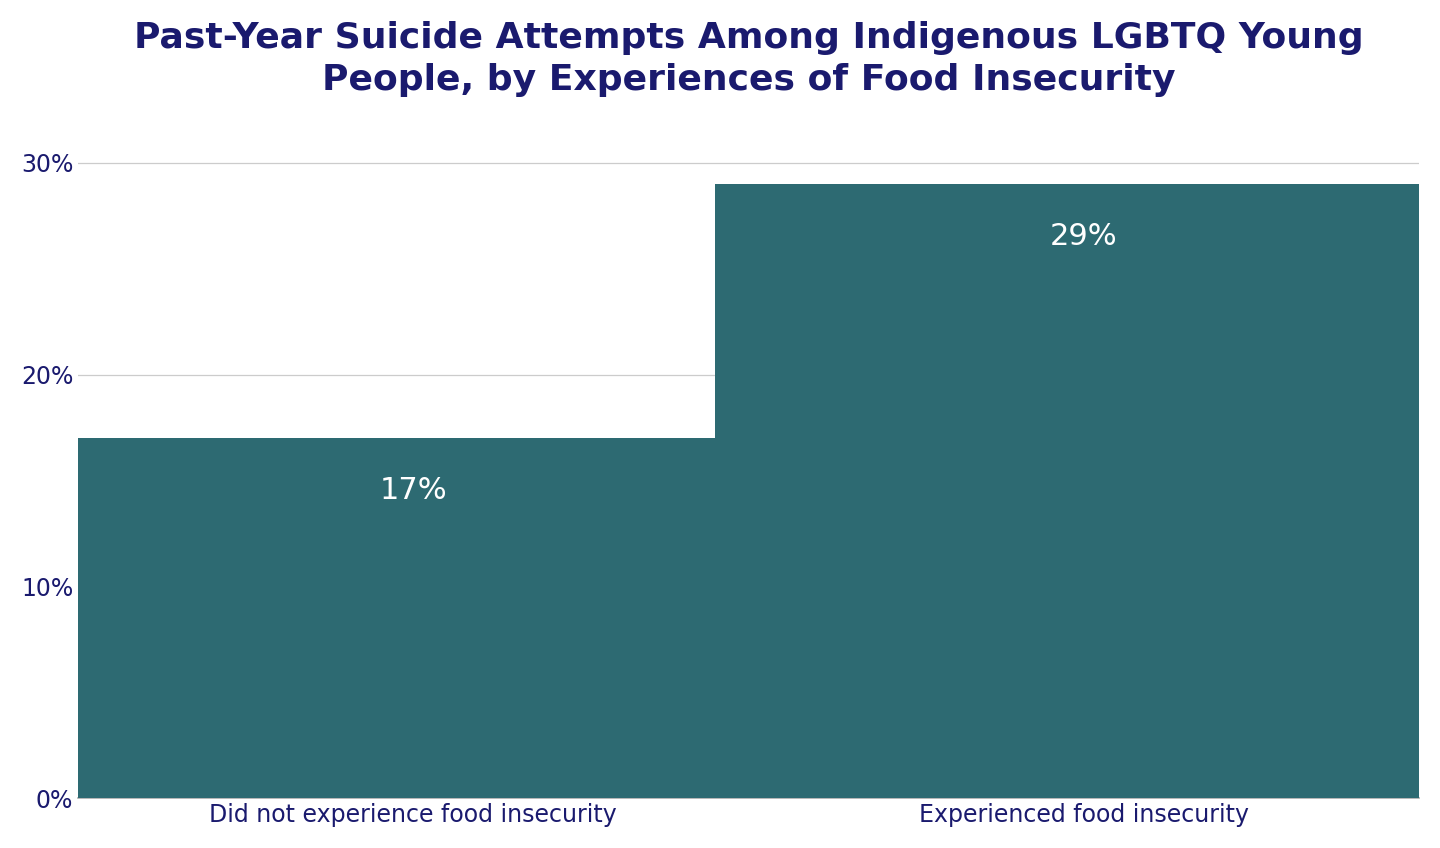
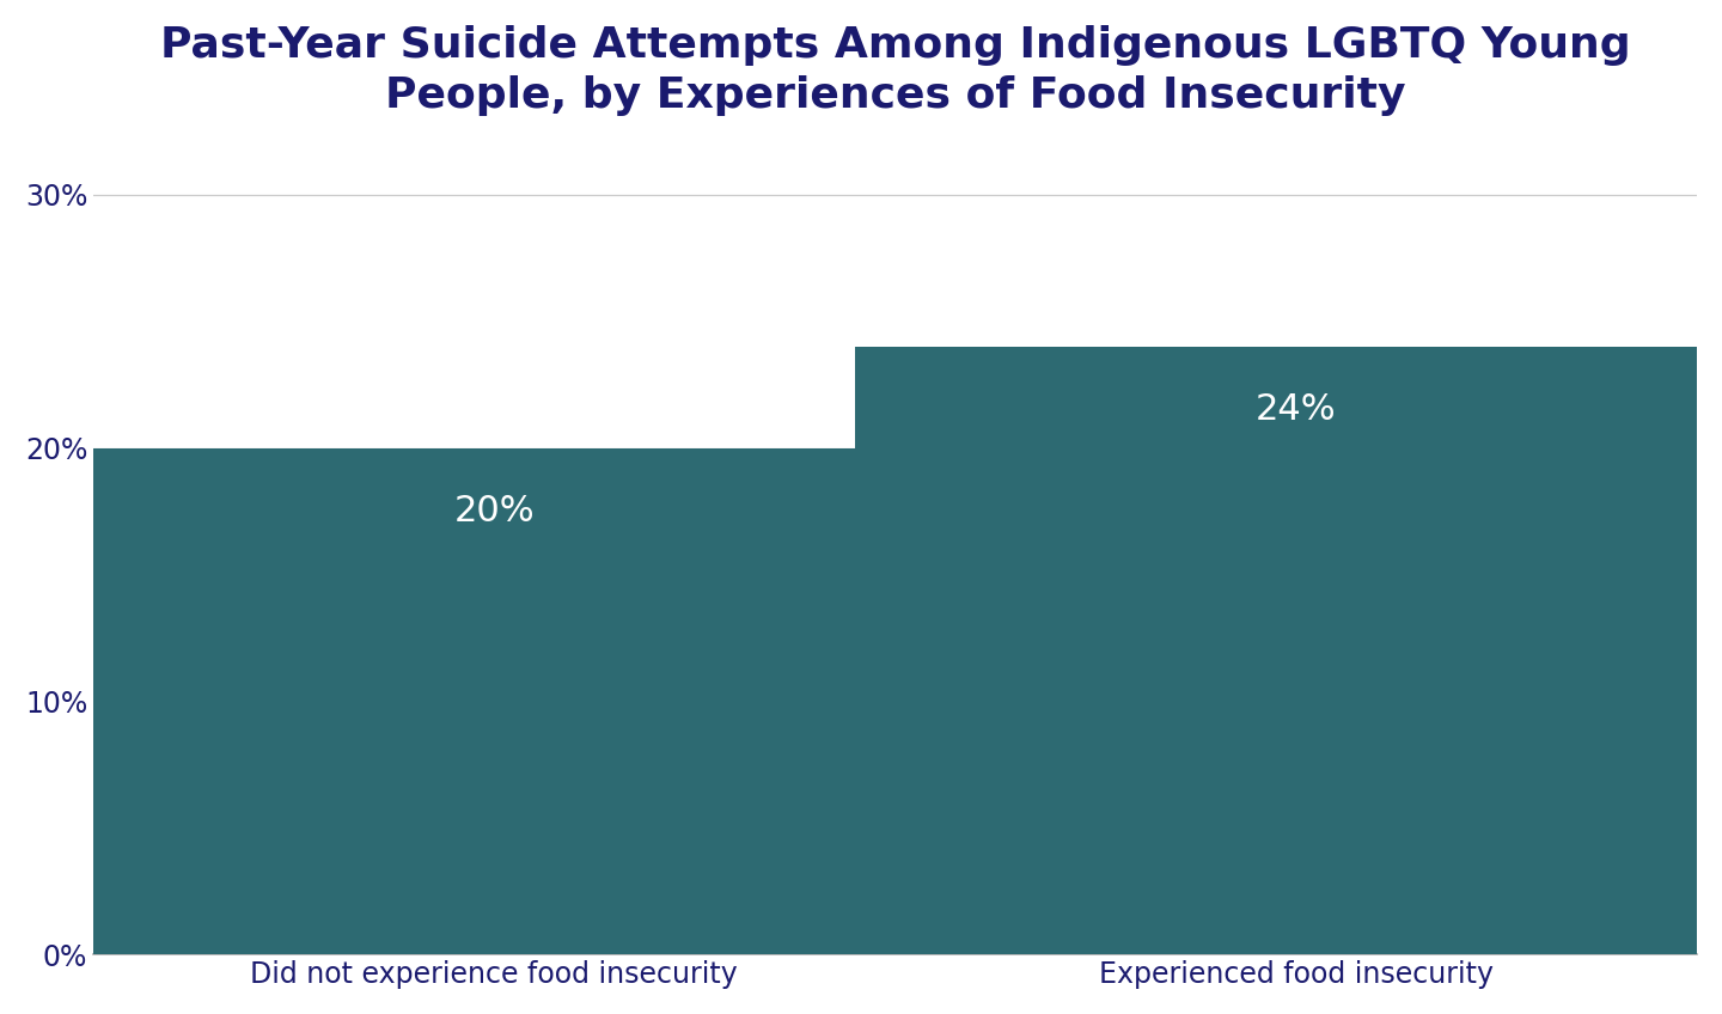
Did not experience food insecurity: 17% -> 20%
Experienced food insecurity: 29% -> 24%
